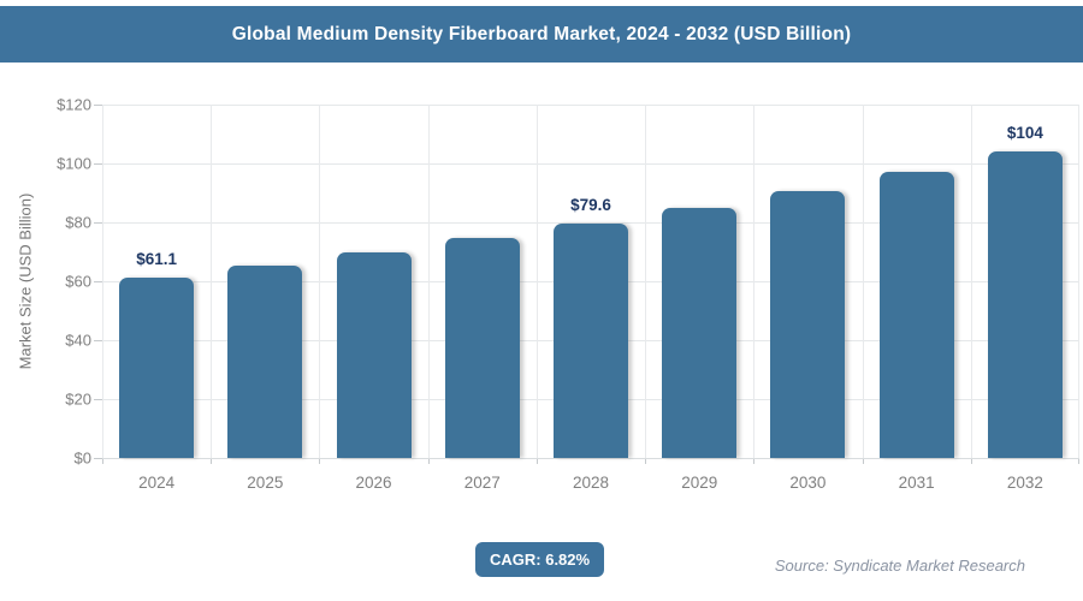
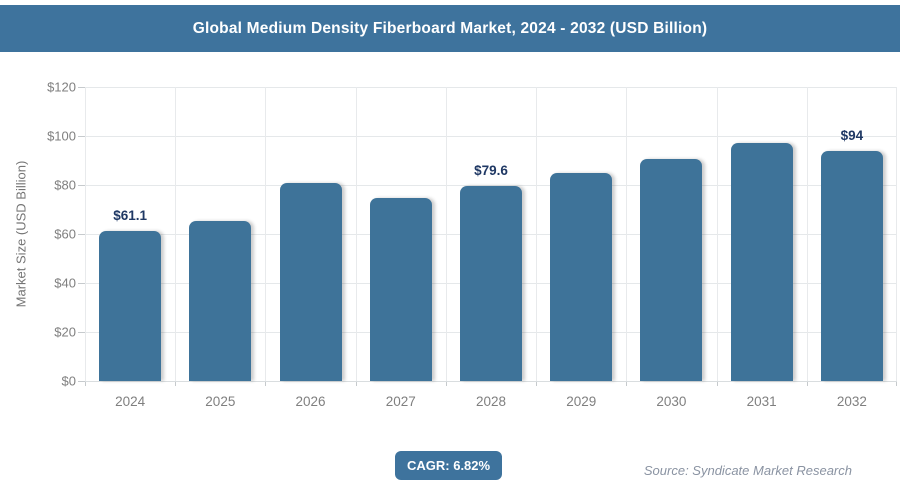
2026: $70 -> $81
2032: $104 -> $94
